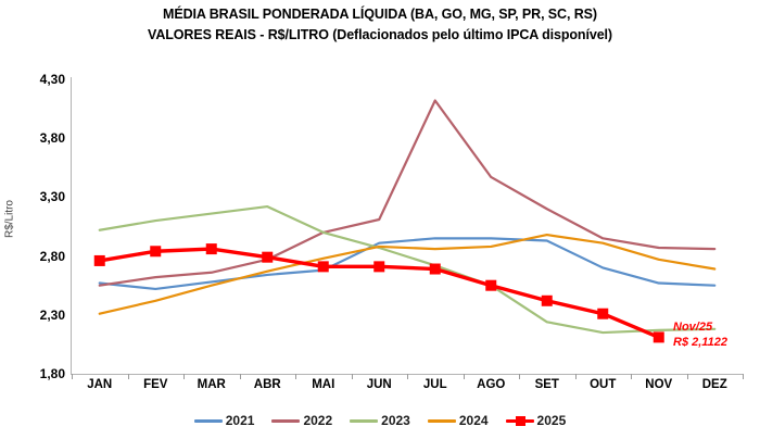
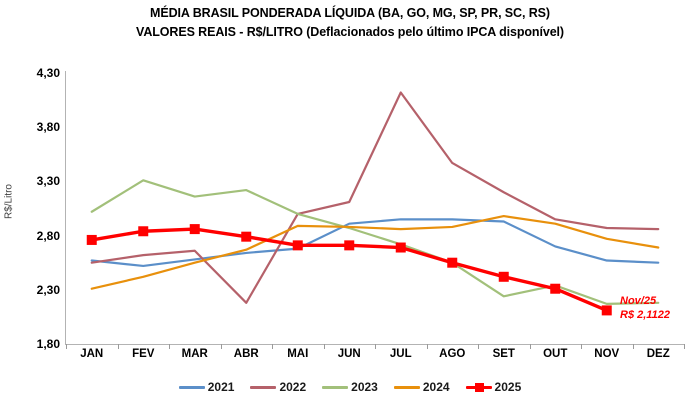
2023/FEV: 3,10 -> 3,31
2022/ABR: 2,77 -> 2,18
2024/MAI: 2,78 -> 2,89
2023/OUT: 2,15 -> 2,34
